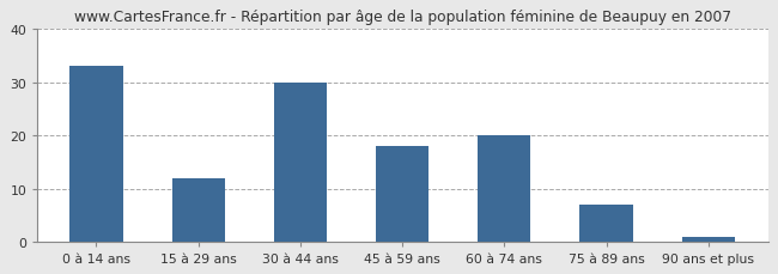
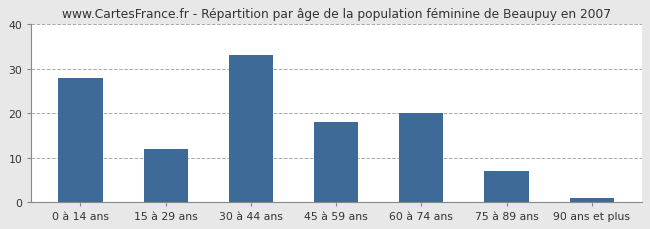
0 à 14 ans: 33 -> 28
30 à 44 ans: 30 -> 33
